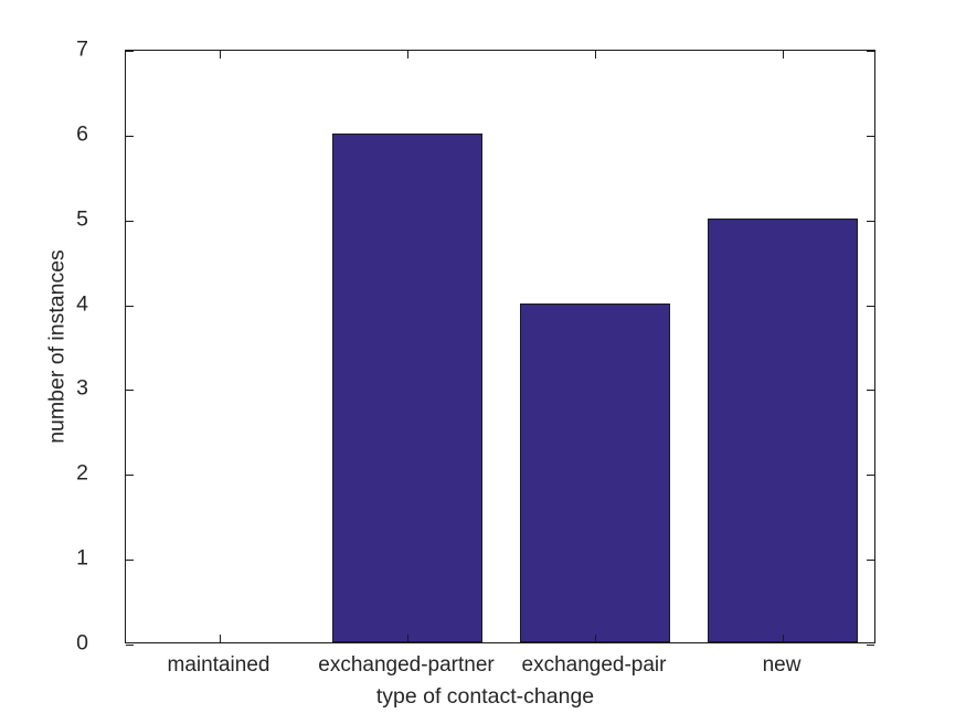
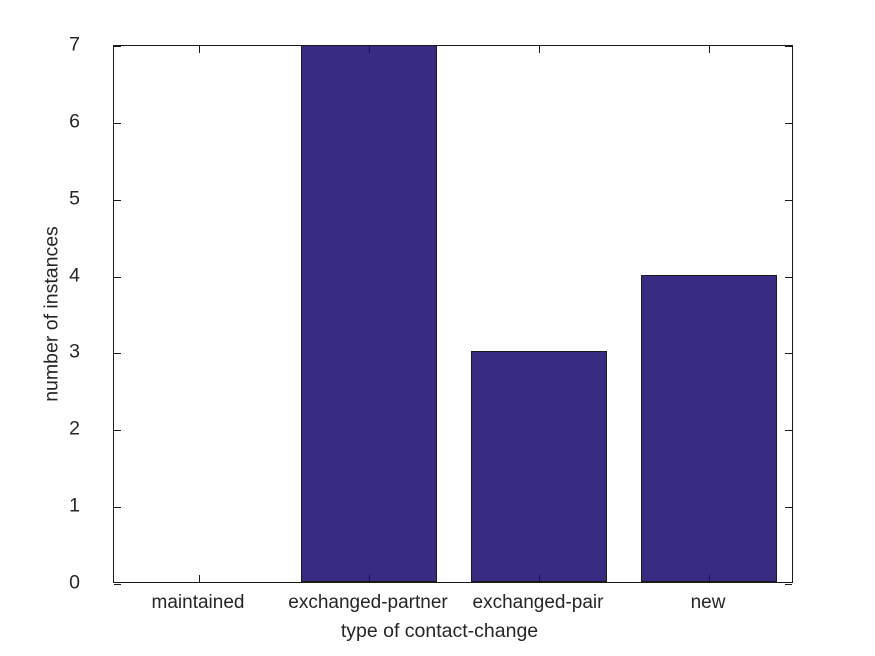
exchanged-partner: 6 -> 7
exchanged-pair: 4 -> 3
new: 5 -> 4
